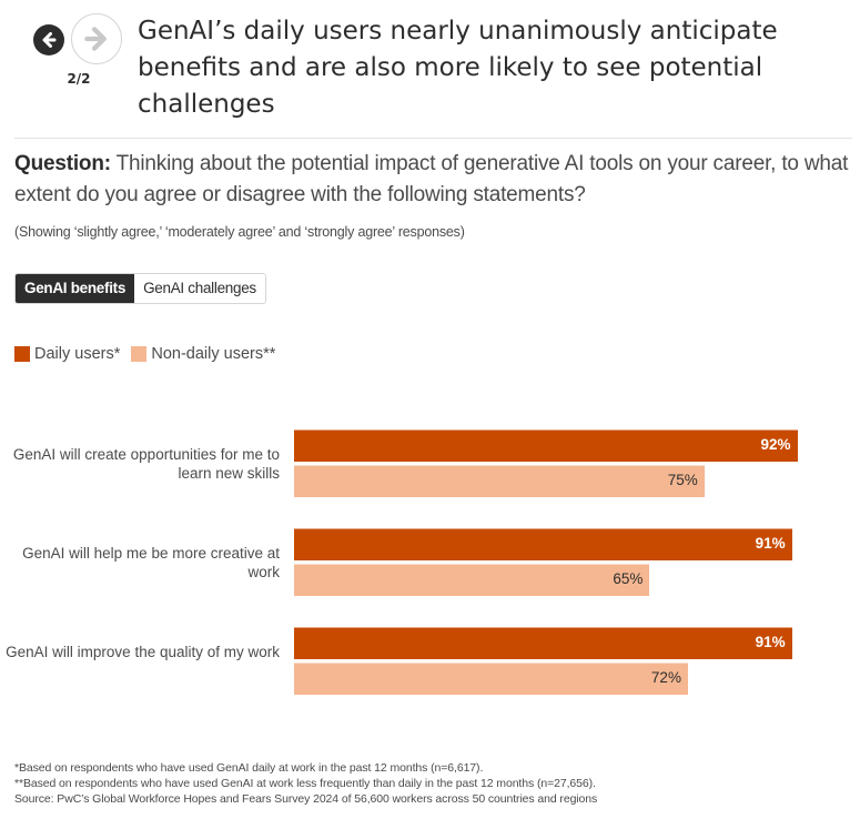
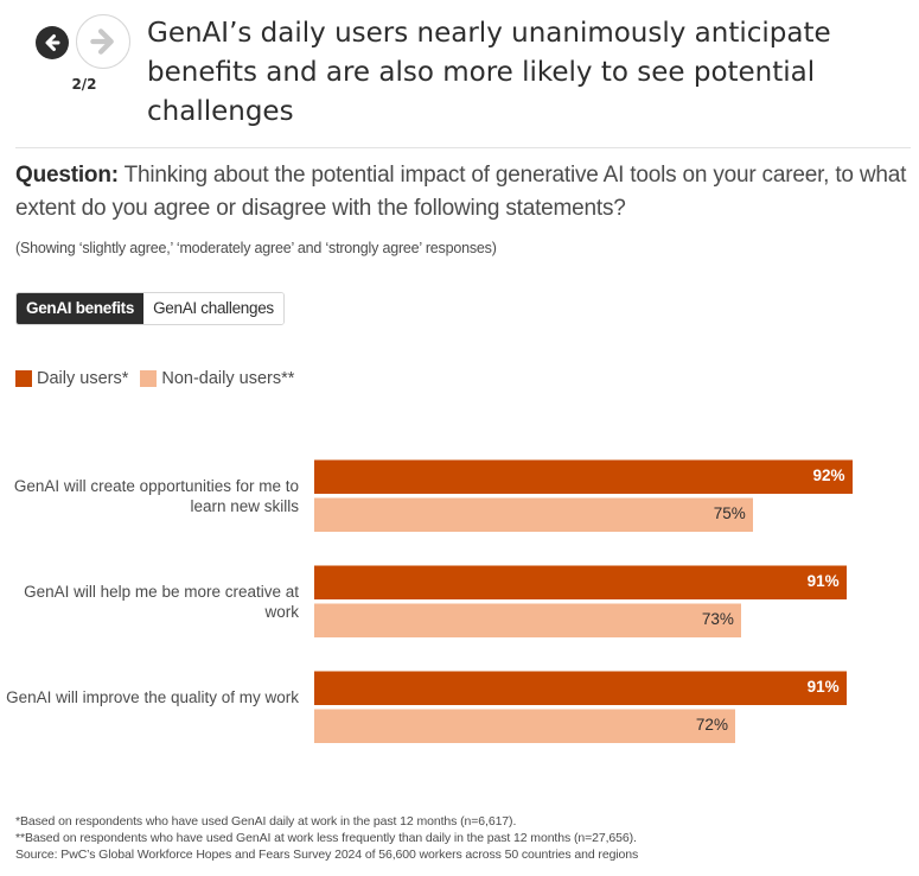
Non-daily users**/GenAI will help me be more creative at work: 65% -> 73%
